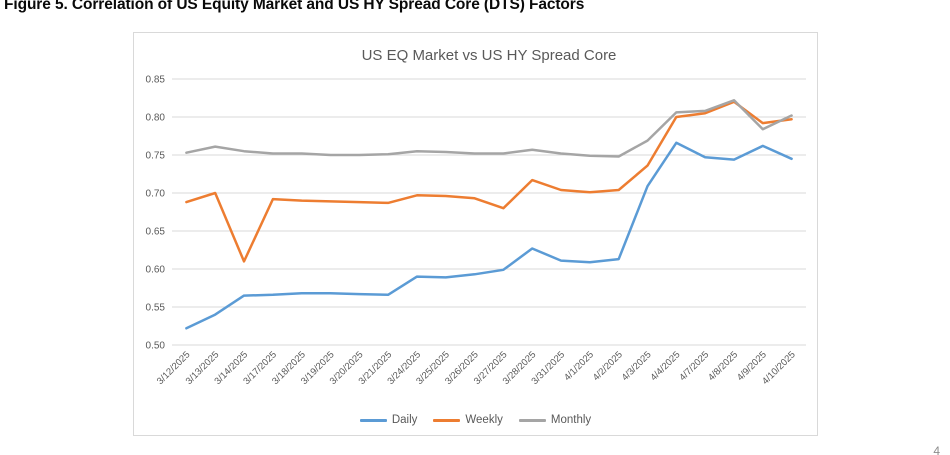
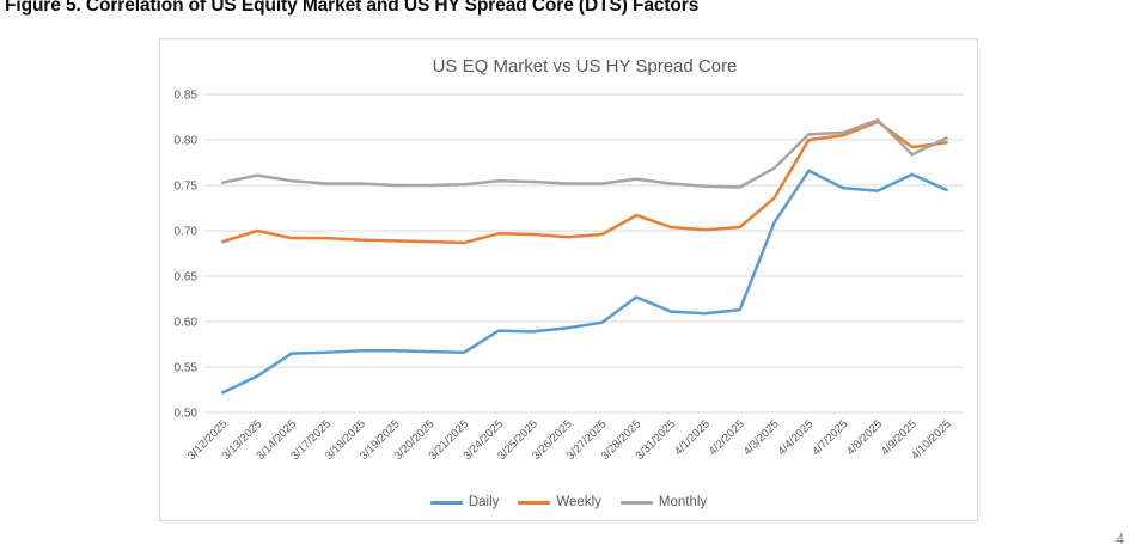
Weekly/3/14/2025: 0.61 -> 0.69
Weekly/3/27/2025: 0.68 -> 0.70
